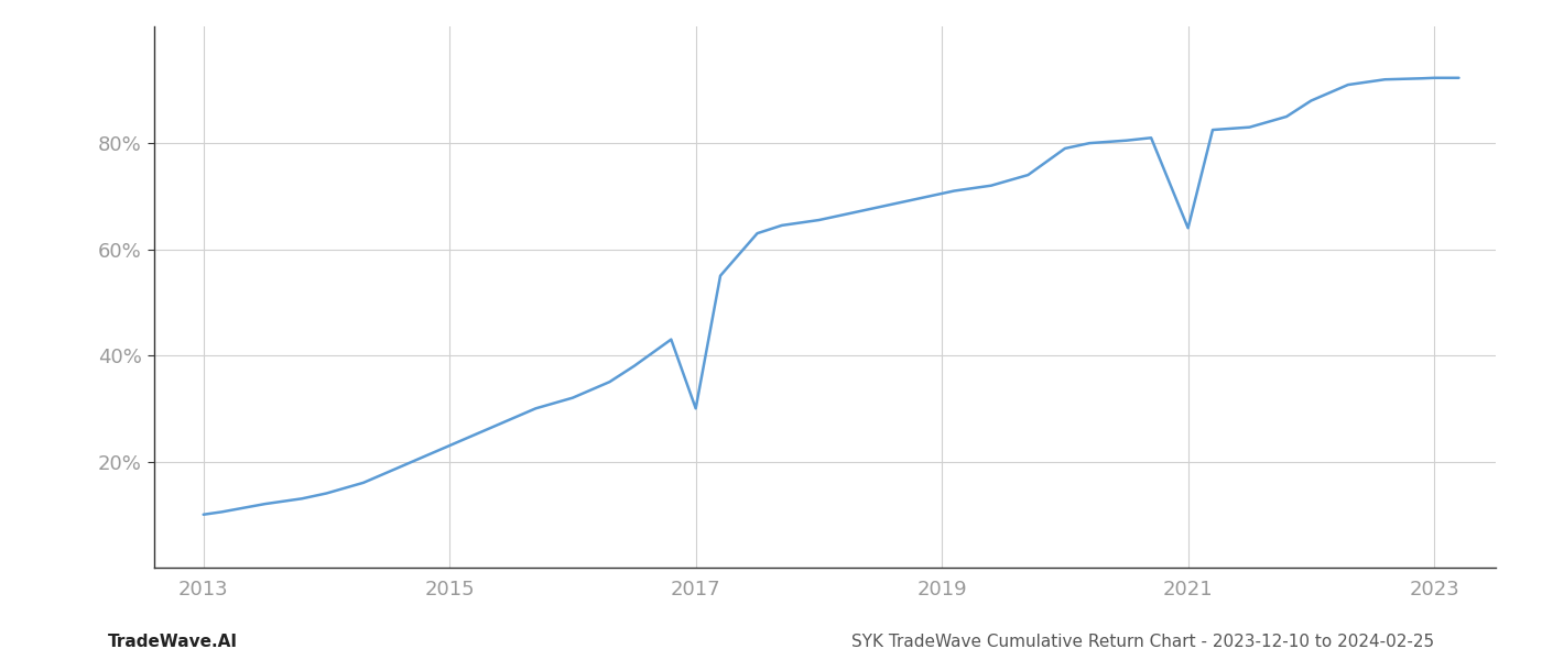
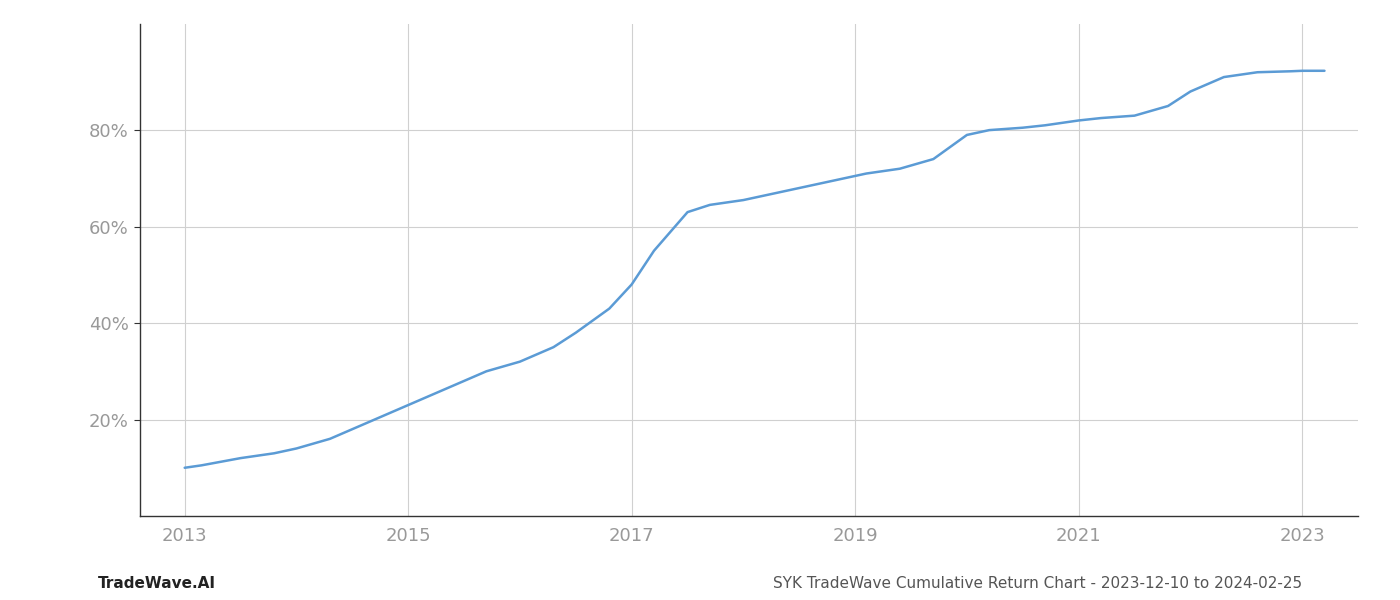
2017: 30.0% -> 48.0%
2021: 64.0% -> 82.0%
